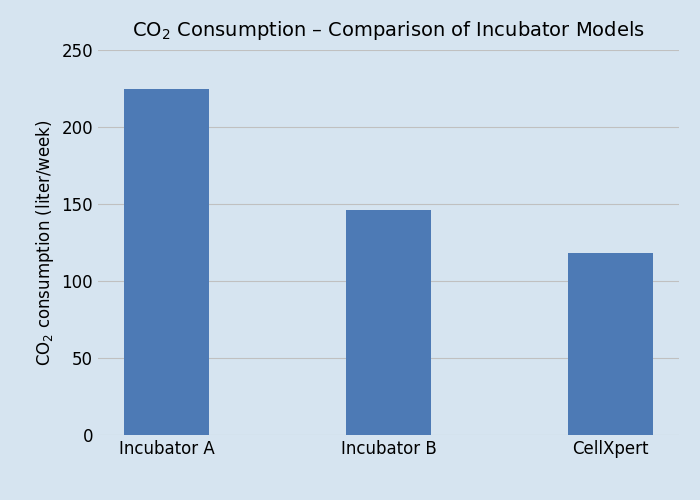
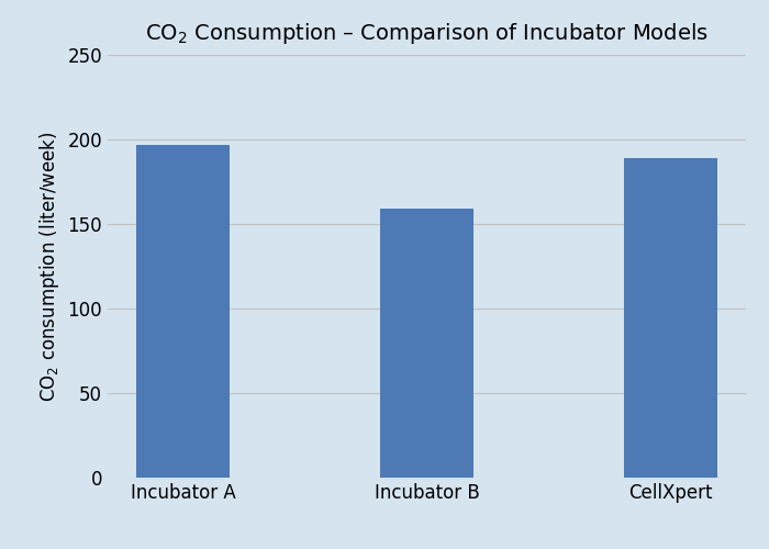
Incubator A: 225 -> 197
Incubator B: 146 -> 159
CellXpert: 118 -> 189
